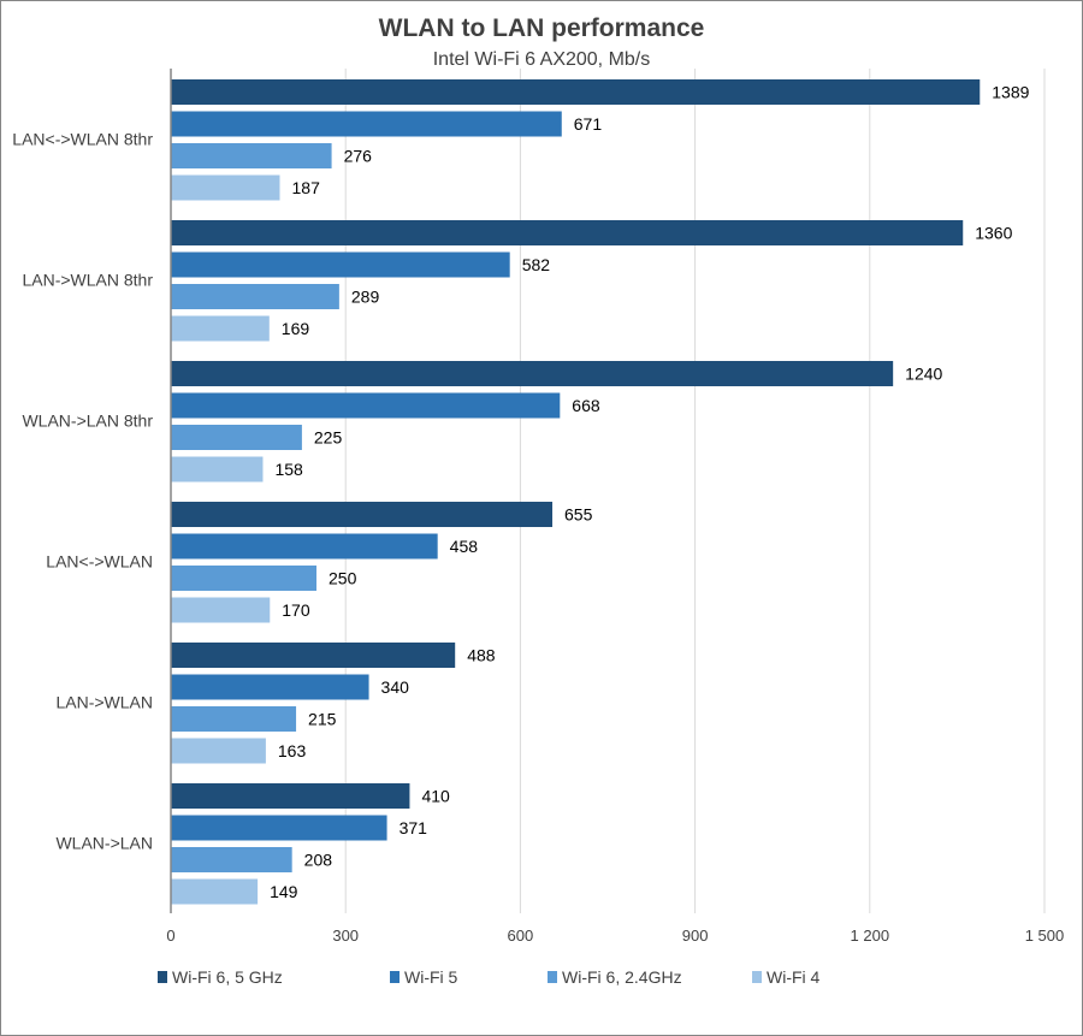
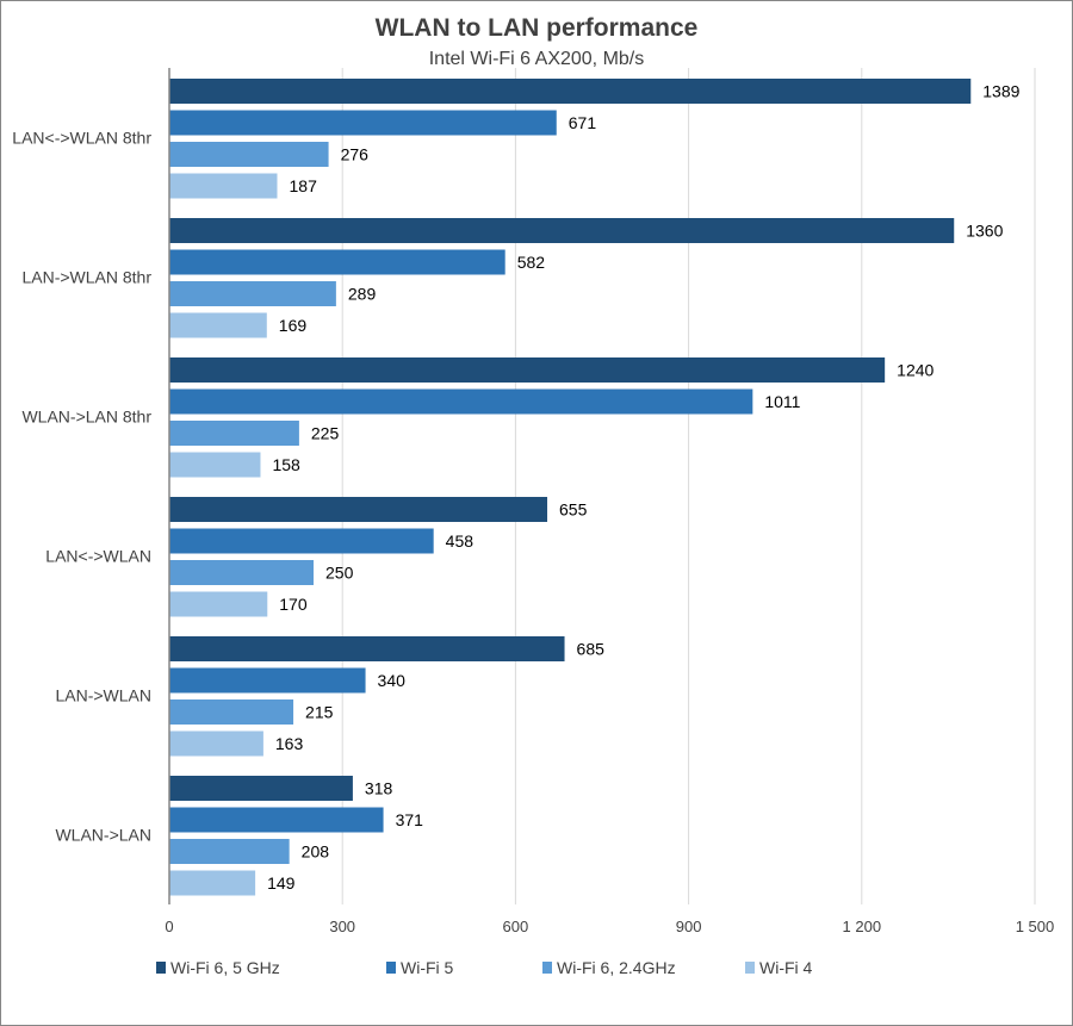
Wi-Fi 5/WLAN->LAN 8thr: 668 -> 1011
Wi-Fi 6, 5 GHz/LAN->WLAN: 488 -> 685
Wi-Fi 6, 5 GHz/WLAN->LAN: 410 -> 318
